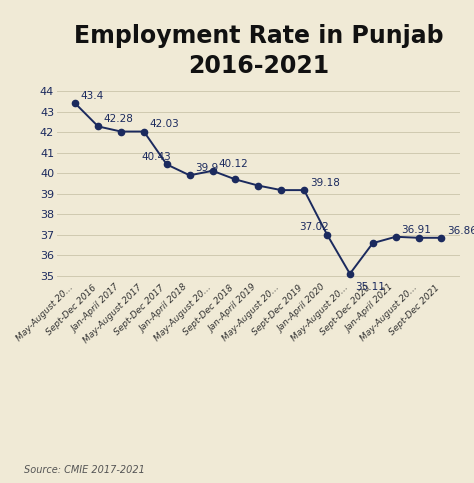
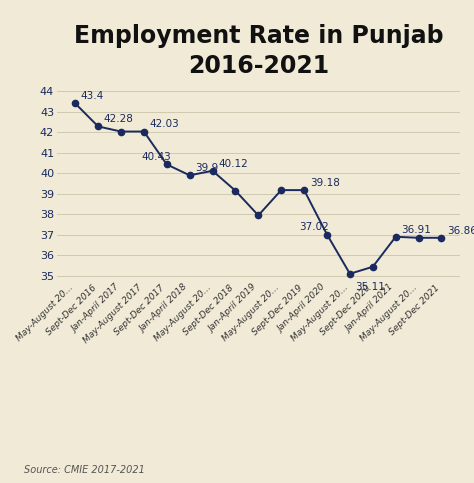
Sept-Dec 2018: 39.70 -> 39.15
Jan-April 2019: 39.40 -> 37.95
Sept-Dec 2020: 36.60 -> 35.45
